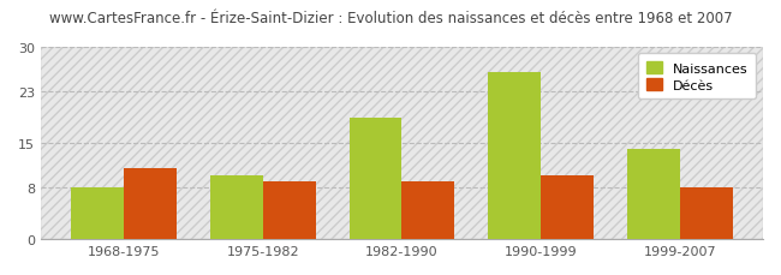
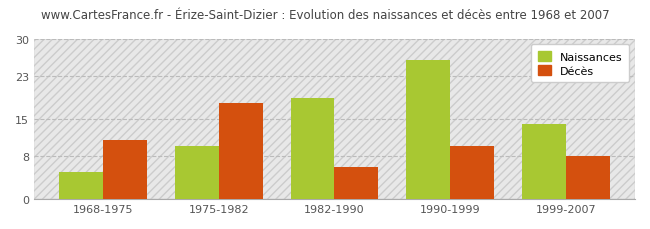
Naissances/1968-1975: 8 -> 5
Décès/1975-1982: 9 -> 18
Décès/1982-1990: 9 -> 6
